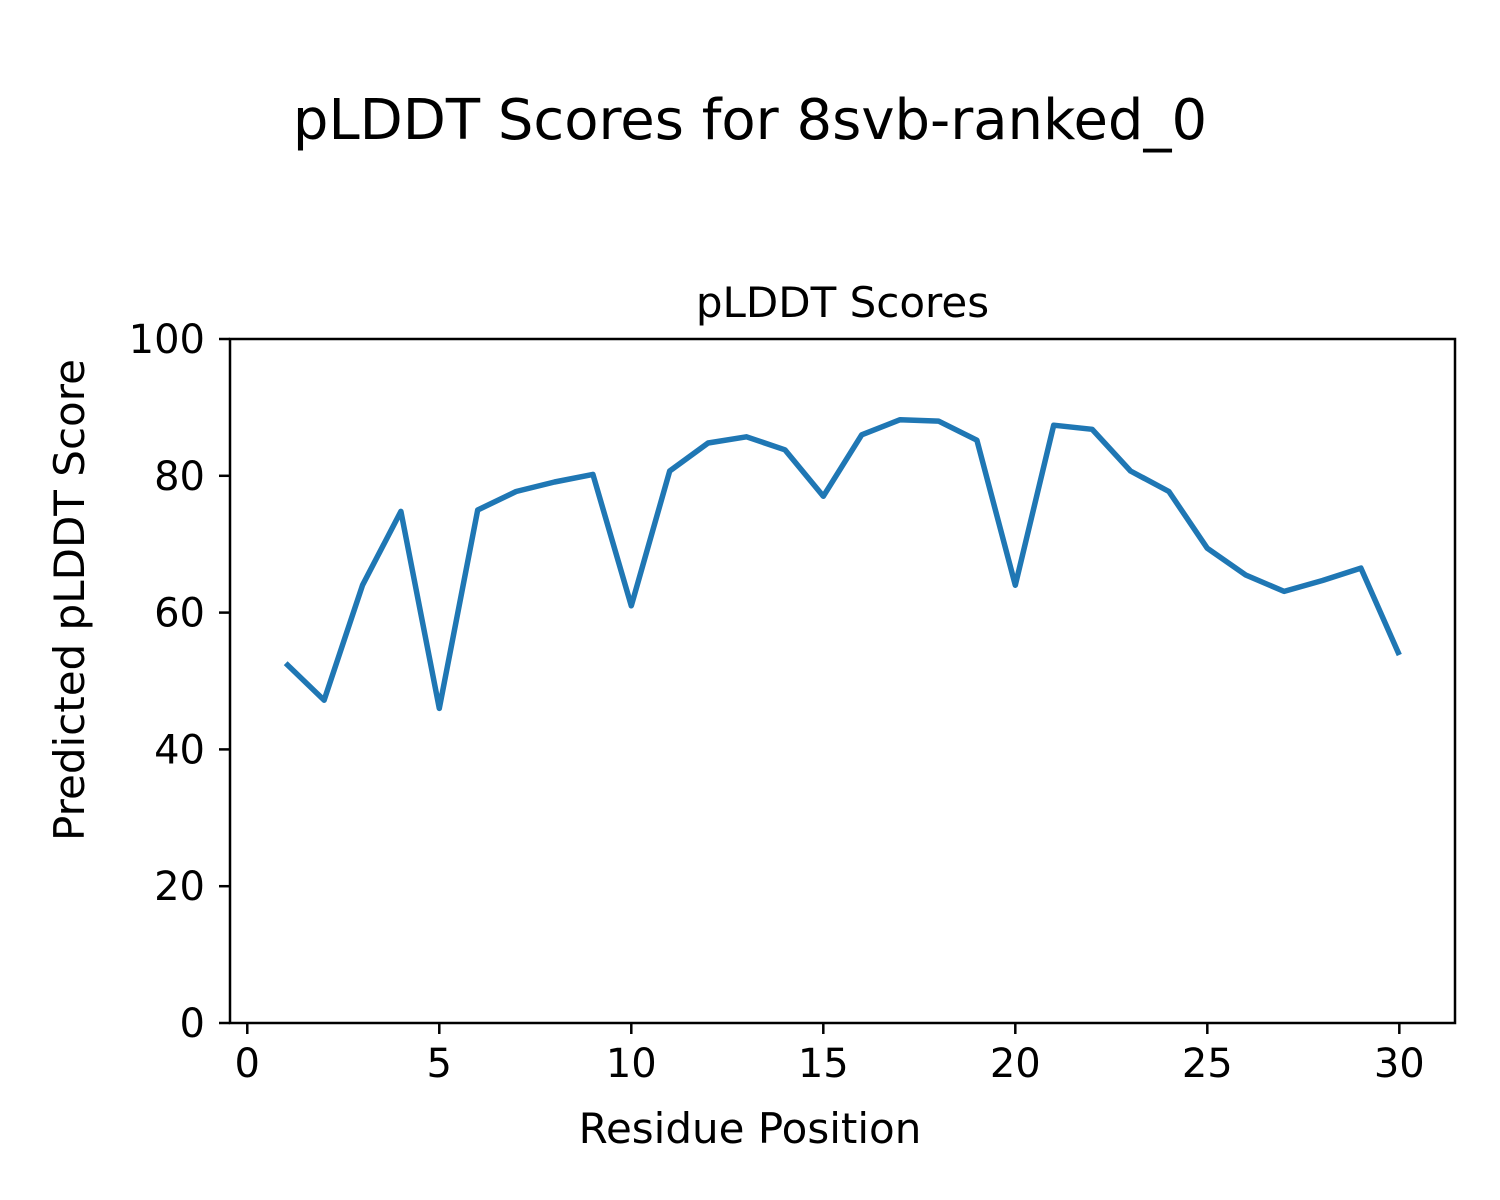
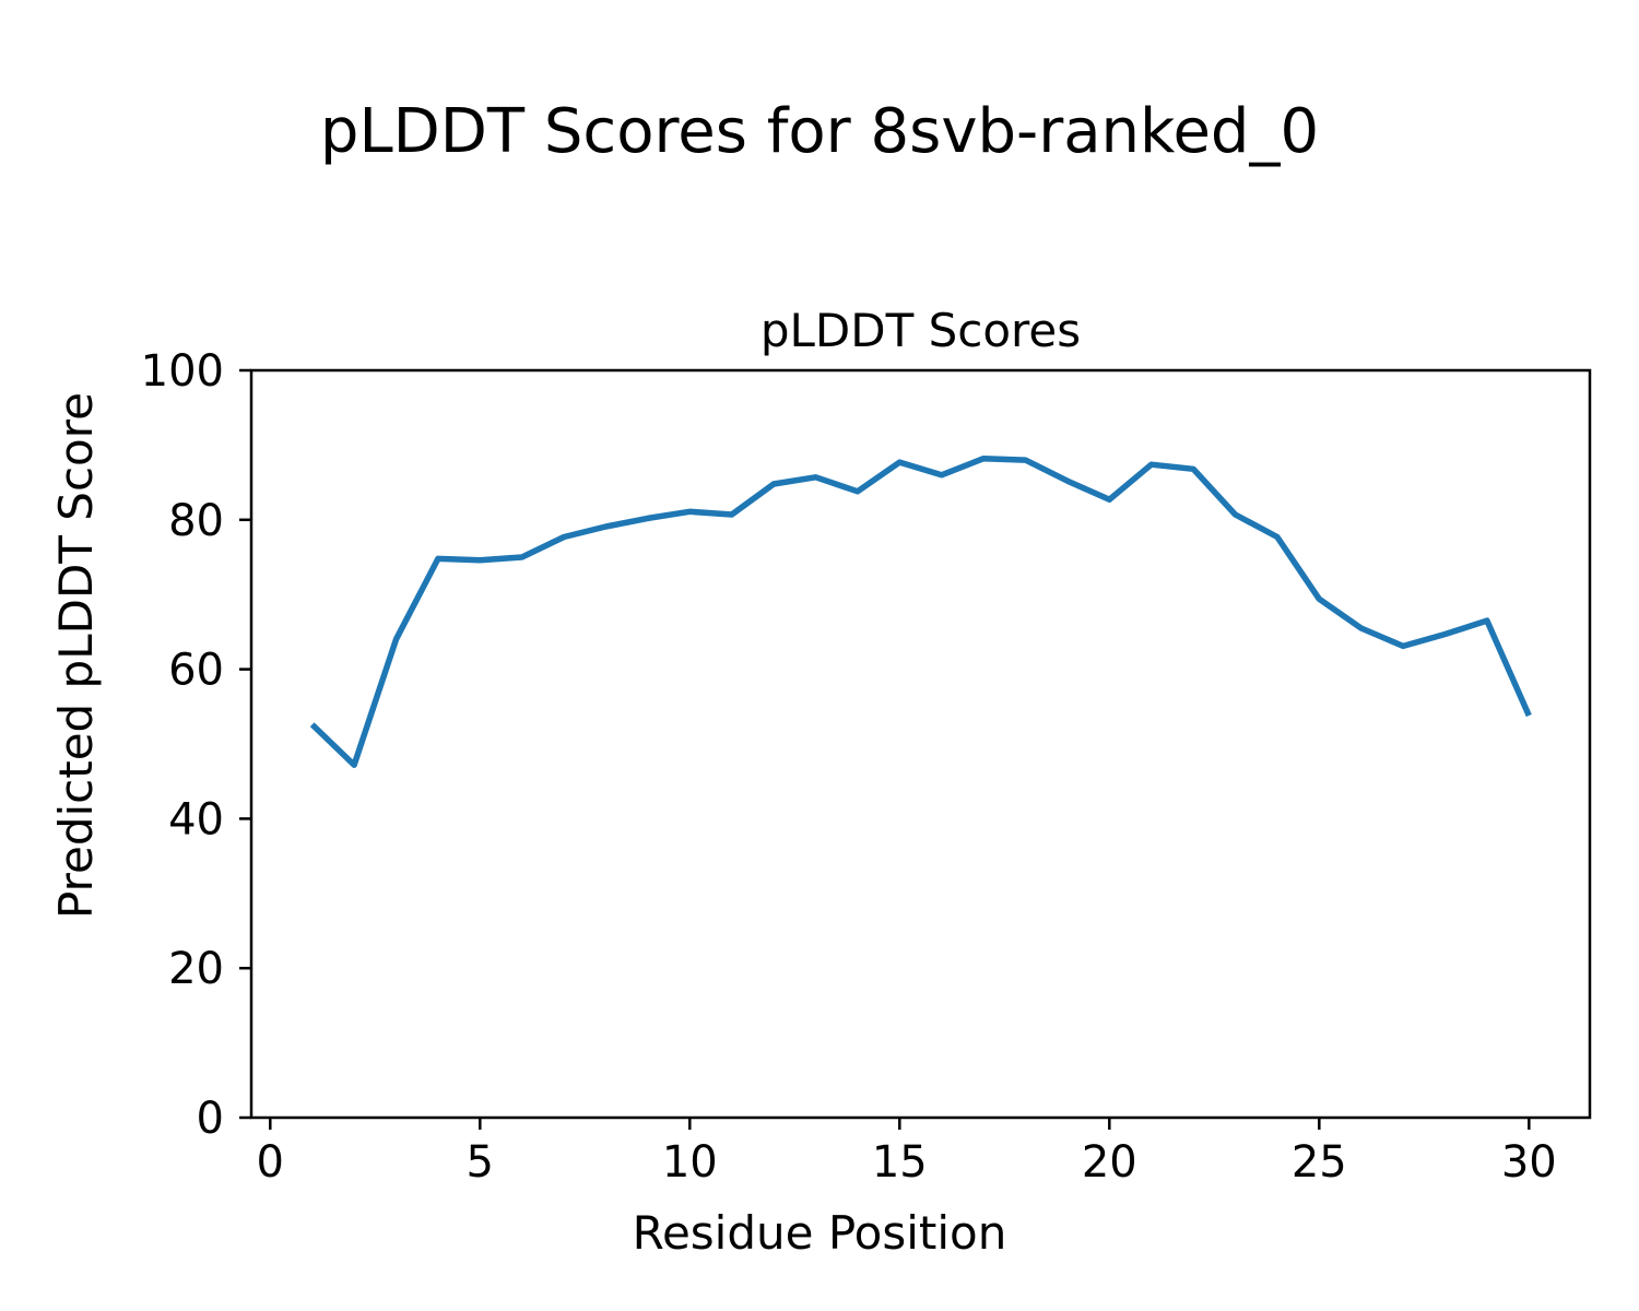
5: 46 -> 75
10: 61 -> 81
15: 77 -> 88
20: 64 -> 83
